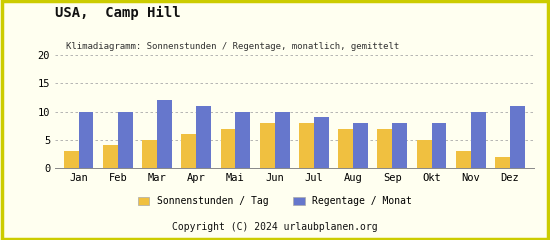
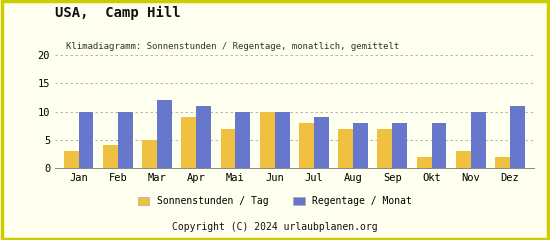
Sonnenstunden / Tag/Apr: 6 -> 9
Sonnenstunden / Tag/Jun: 8 -> 10
Sonnenstunden / Tag/Okt: 5 -> 2
